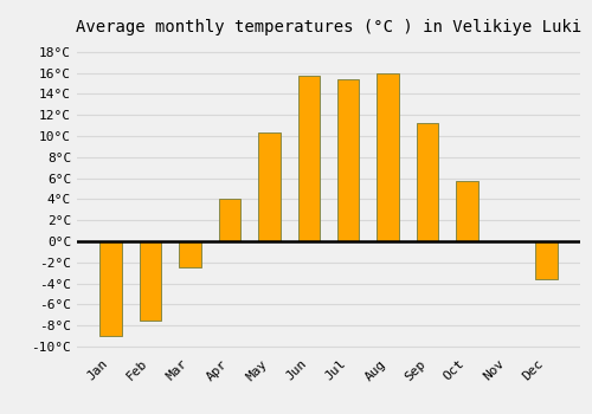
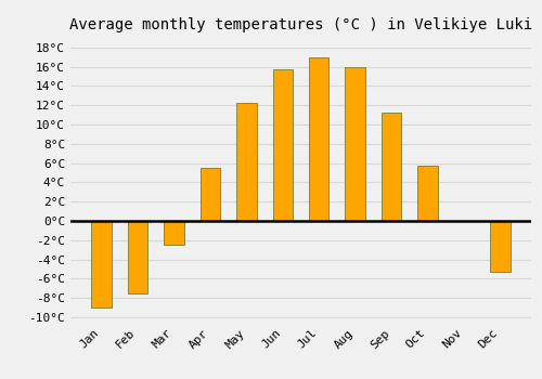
Apr: 4.0°C -> 5.5°C
May: 10.4°C -> 12.3°C
Jul: 15.4°C -> 17.0°C
Dec: -3.6°C -> -5.3°C
